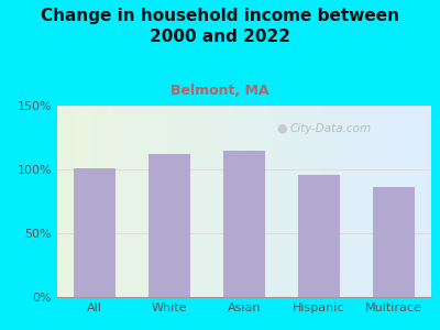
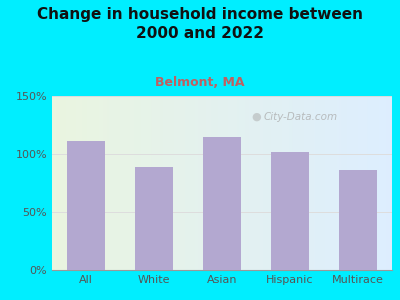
All: 101% -> 111%
White: 112% -> 89%
Hispanic: 96% -> 102%
